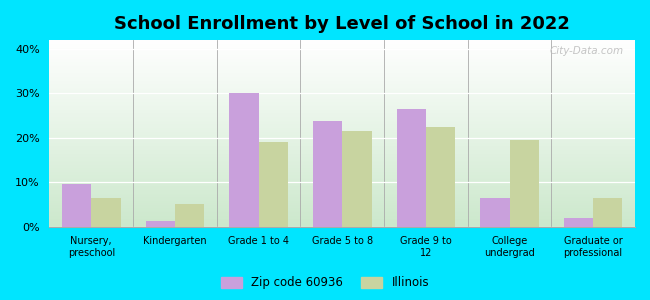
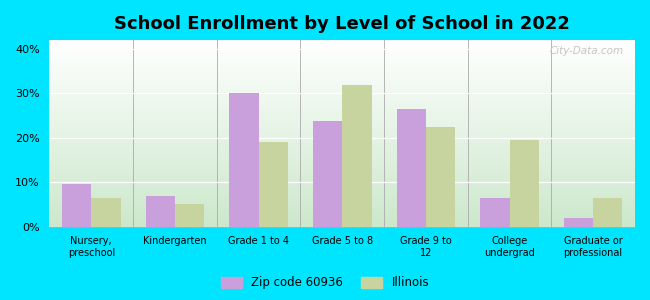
Zip code 60936/Kindergarten: 1.2% -> 7.0%
Illinois/Grade 5 to 8: 21.5% -> 32.0%
